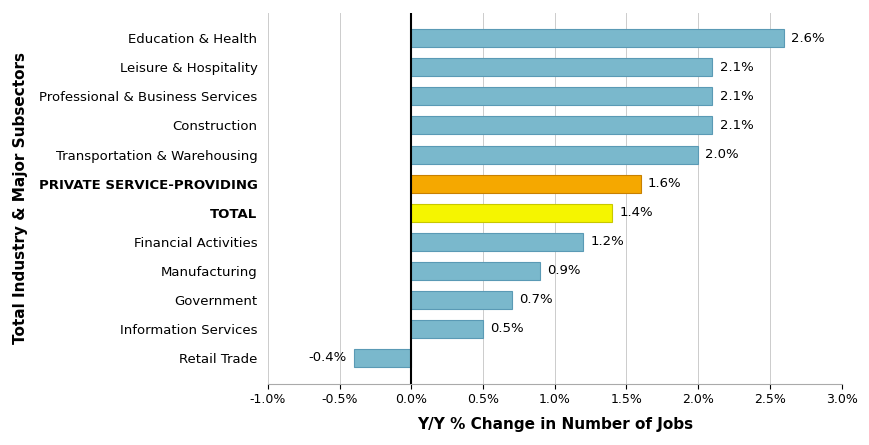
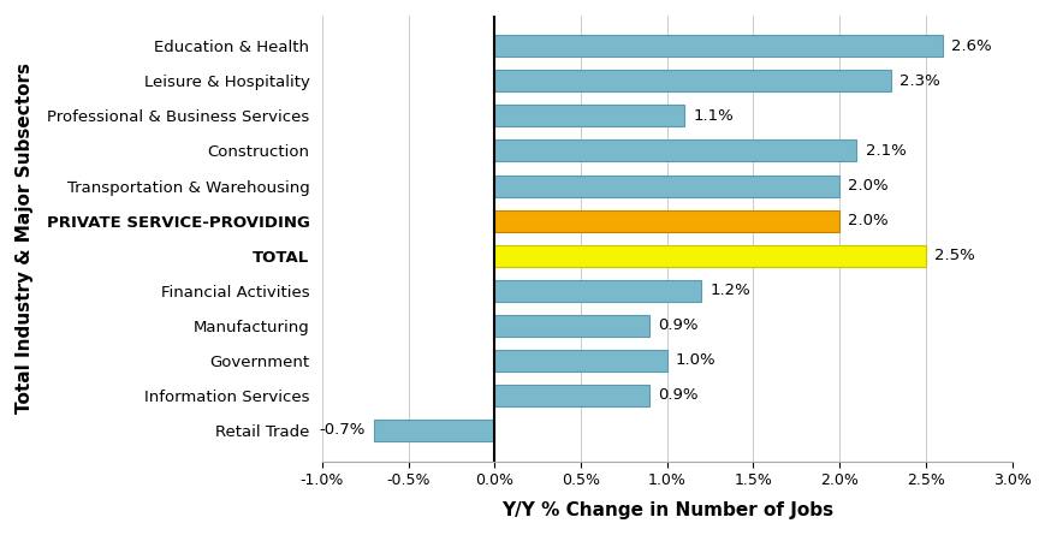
Leisure & Hospitality: 2.1% -> 2.3%
Professional & Business Services: 2.1% -> 1.1%
PRIVATE SERVICE-PROVIDING: 1.6% -> 2.0%
TOTAL: 1.4% -> 2.5%
Government: 0.7% -> 1.0%
Information Services: 0.5% -> 0.9%
Retail Trade: -0.4% -> -0.7%
